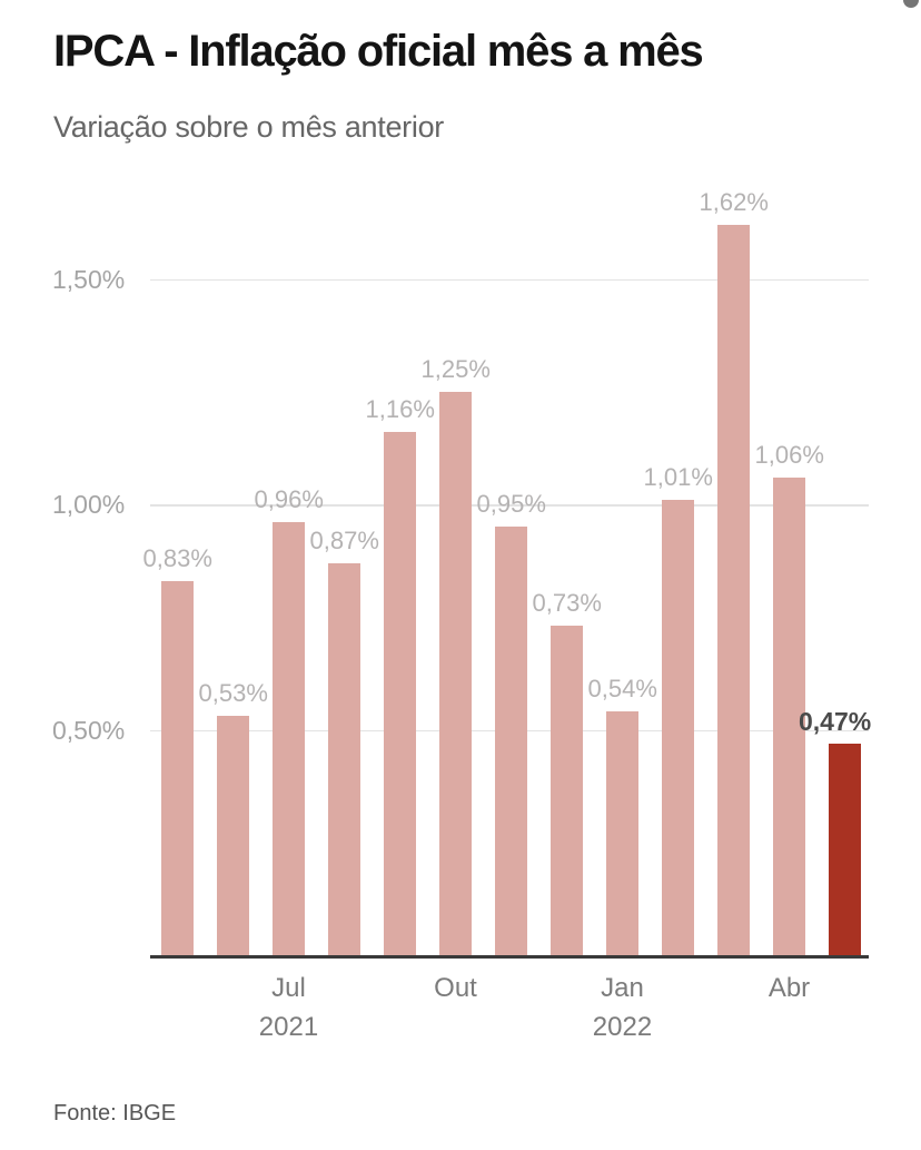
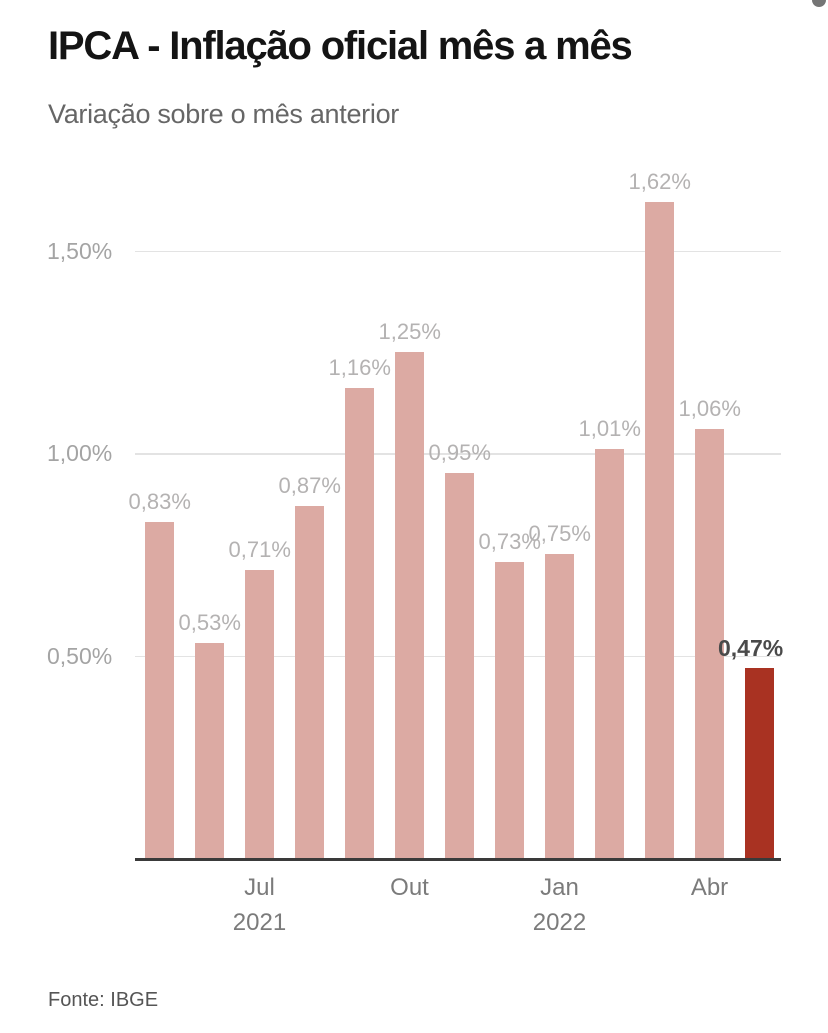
Jul 2021: 0,96% -> 0,71%
Jan 2022: 0,54% -> 0,75%
